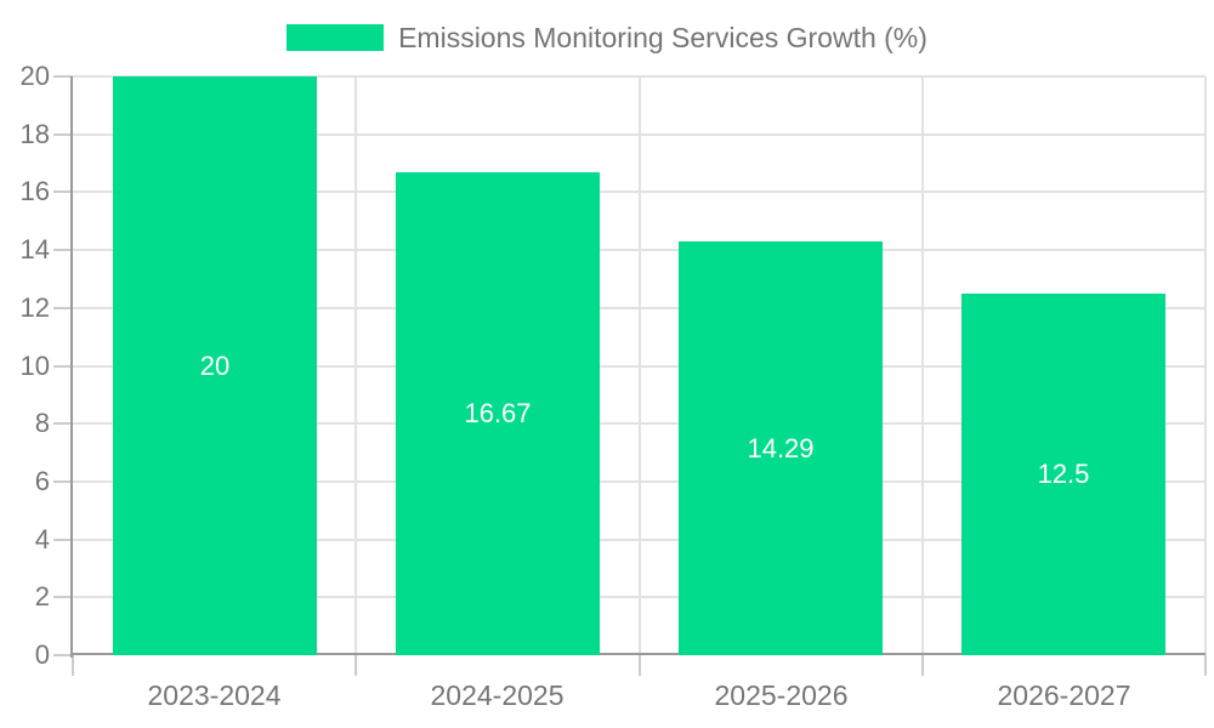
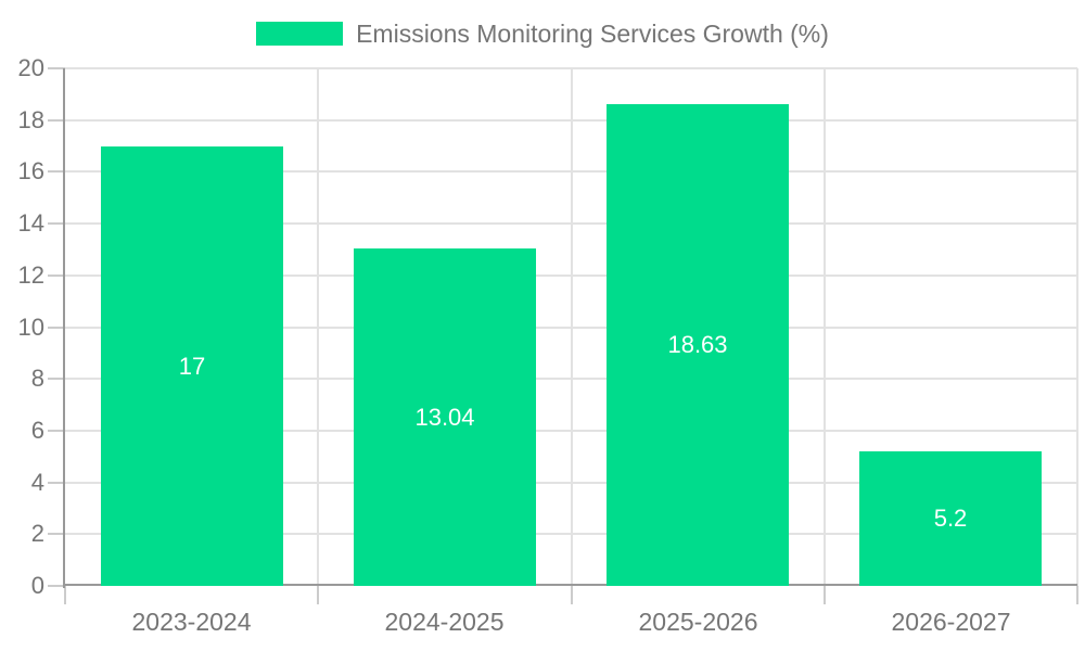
2023-2024: 20 -> 17
2024-2025: 16.67 -> 13.04
2025-2026: 14.29 -> 18.63
2026-2027: 12.5 -> 5.2
